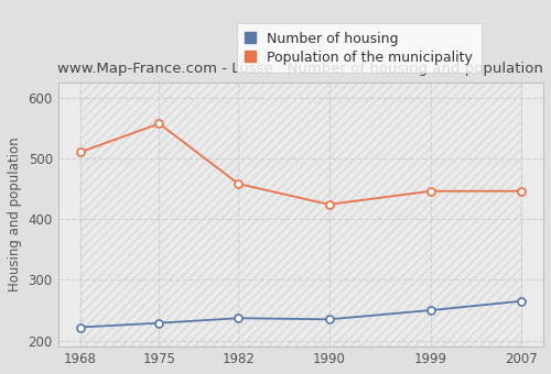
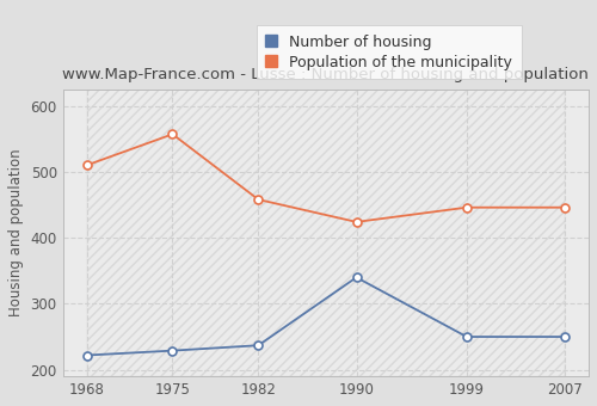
Number of housing/1990: 235 -> 340
Number of housing/2007: 265 -> 250
